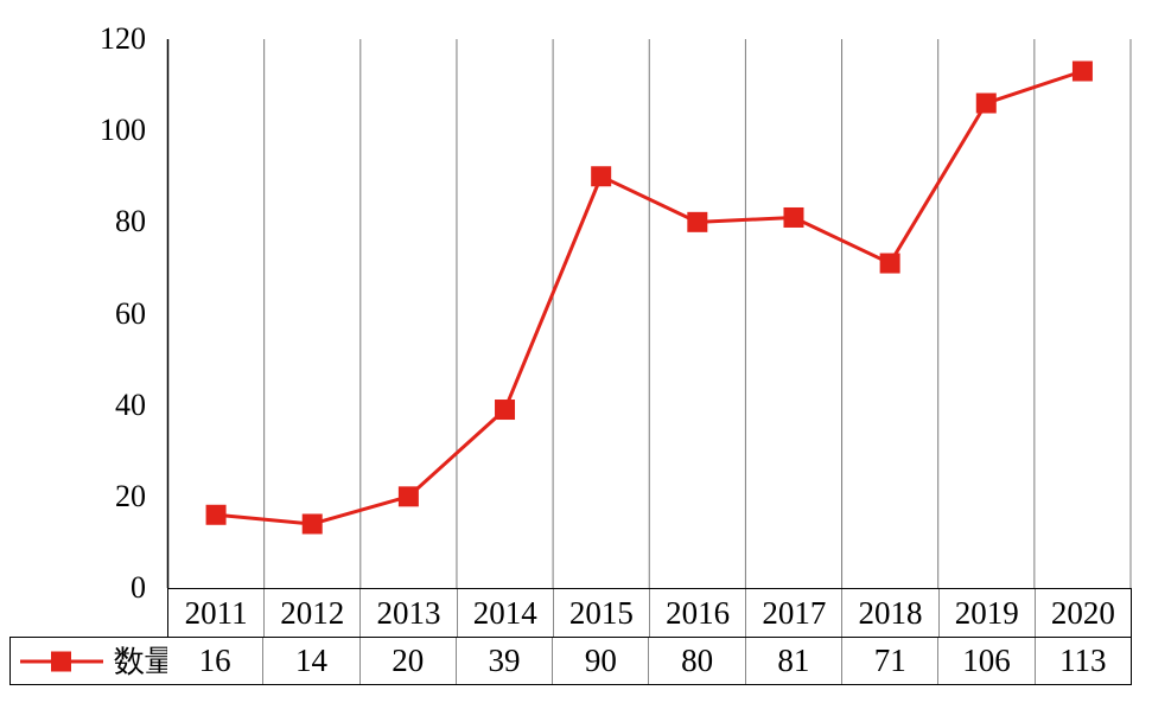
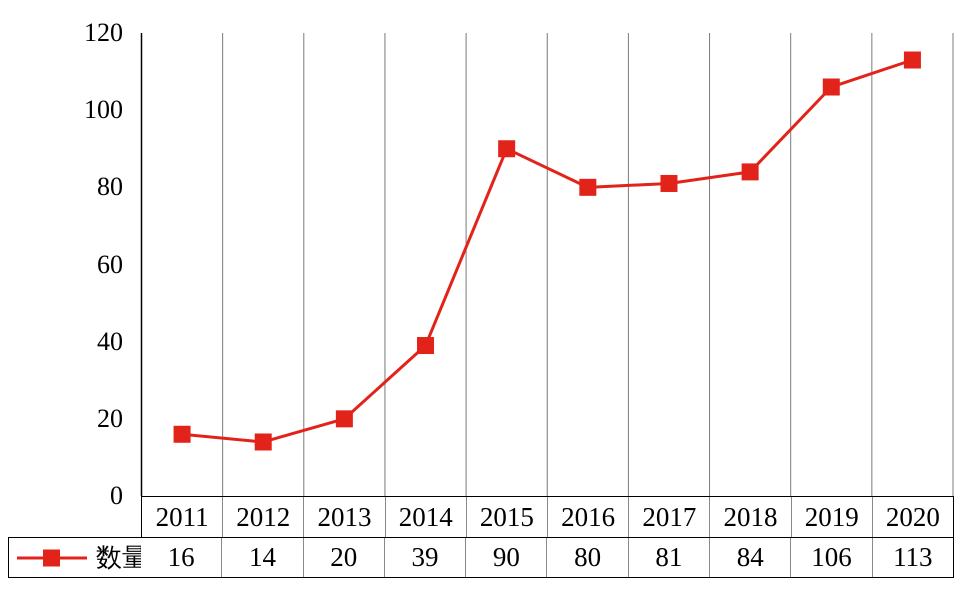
2018: 71 -> 84
